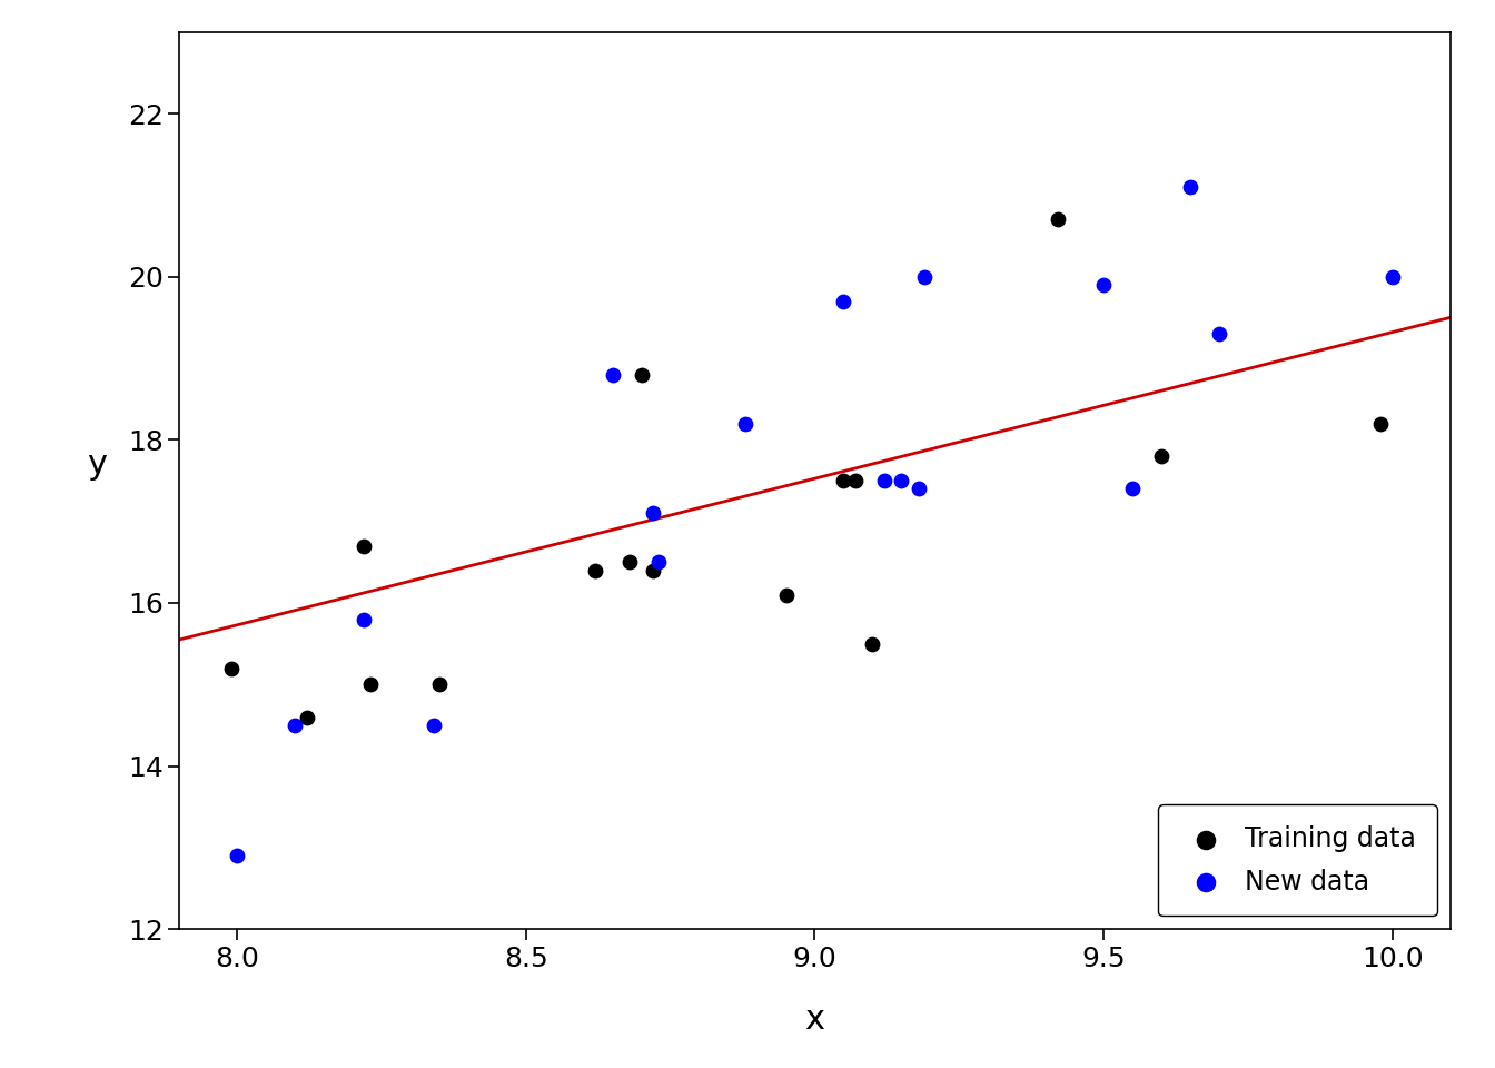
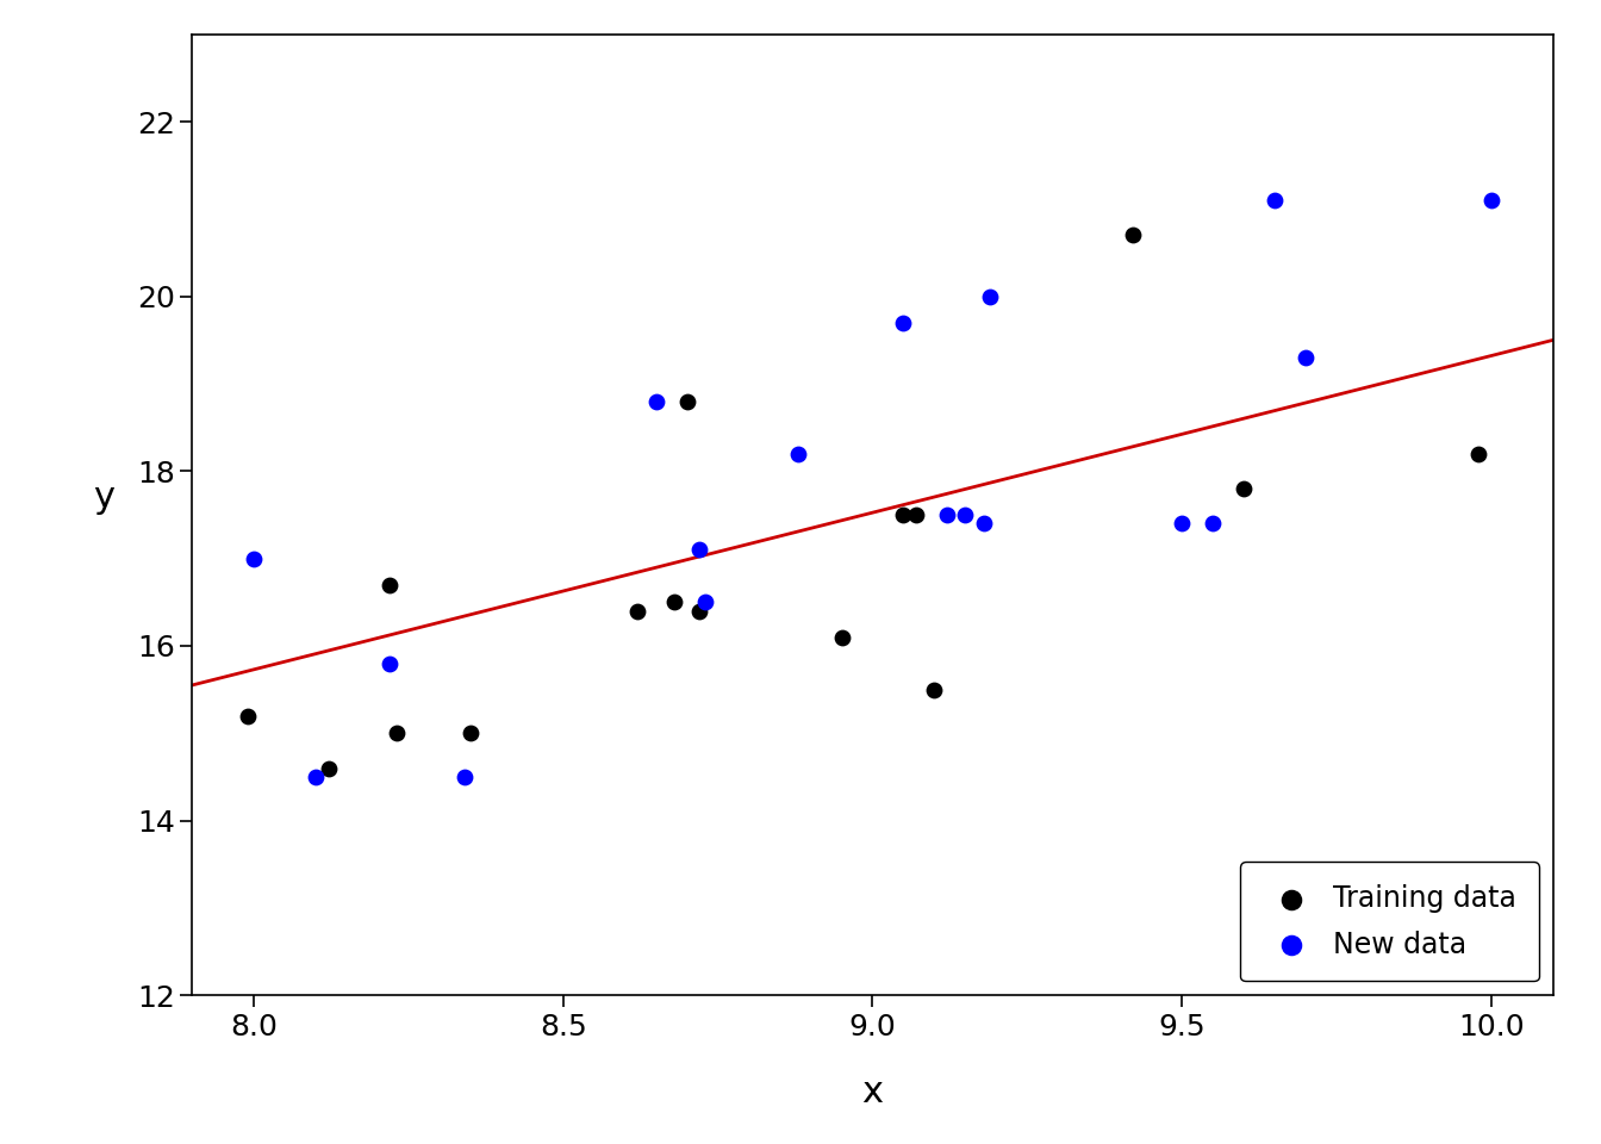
New data/8.0: 12.9 -> 17.0
New data/9.5: 19.9 -> 17.4
New data/10.0: 20.0 -> 21.1
